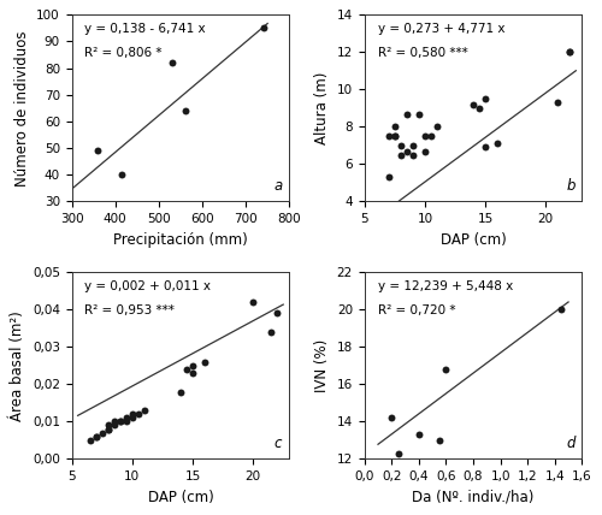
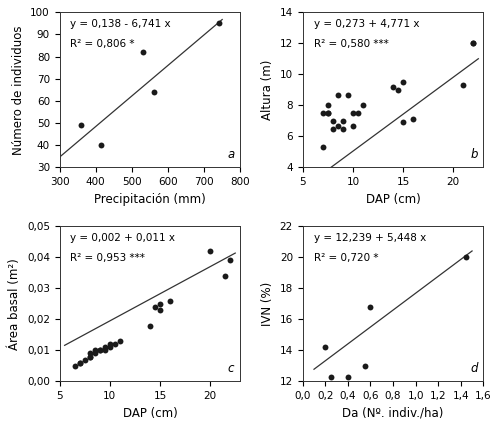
0,4: 13.3 -> 12.3
